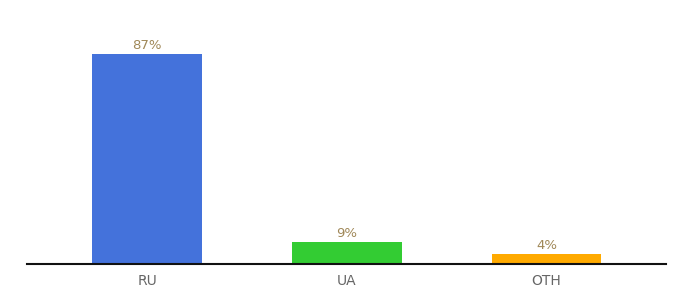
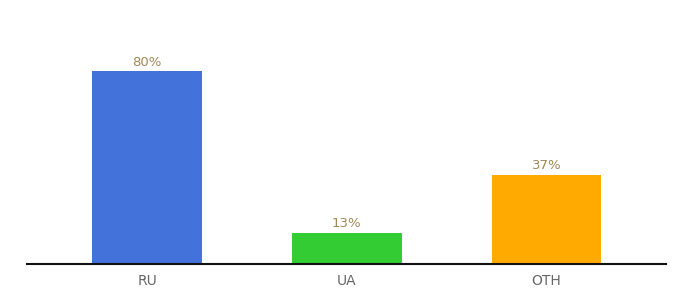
RU: 87% -> 80%
UA: 9% -> 13%
OTH: 4% -> 37%
